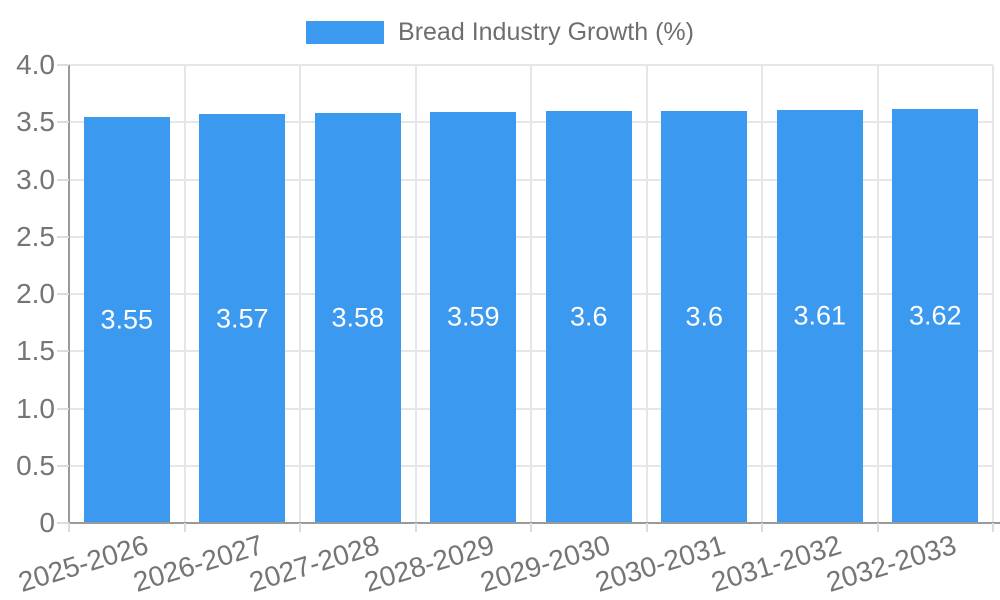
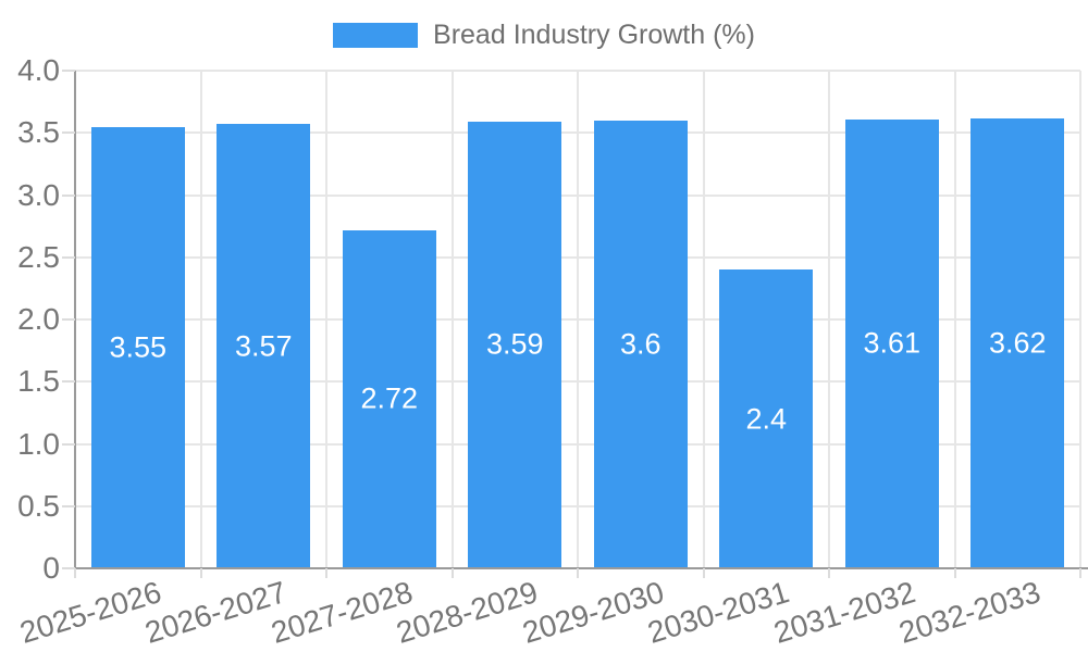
2027-2028: 3.58 -> 2.72
2030-2031: 3.6 -> 2.4
